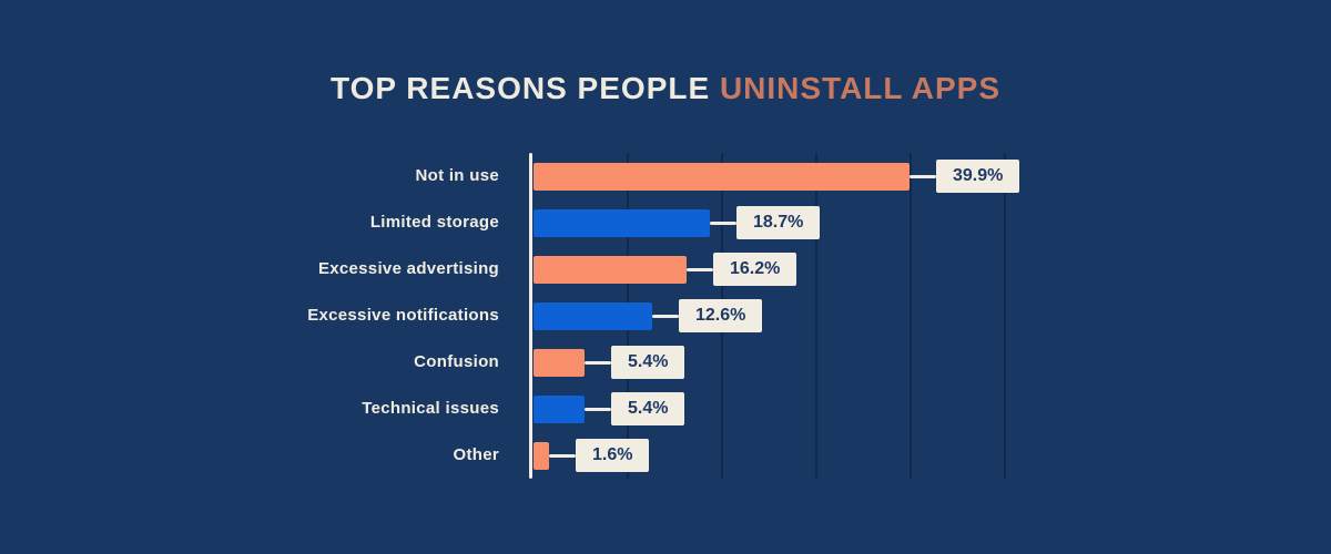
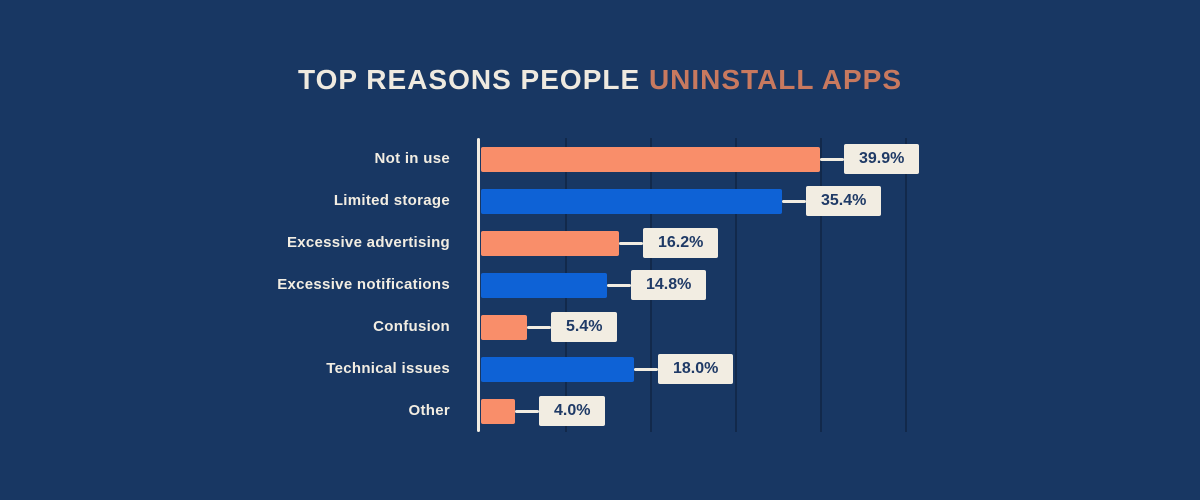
Limited storage: 18.7% -> 35.4%
Excessive notifications: 12.6% -> 14.8%
Technical issues: 5.4% -> 18.0%
Other: 1.6% -> 4.0%
